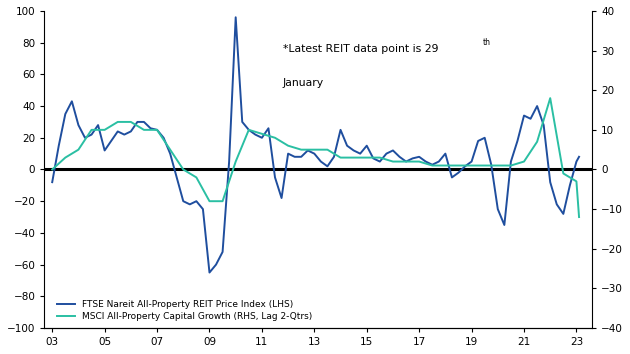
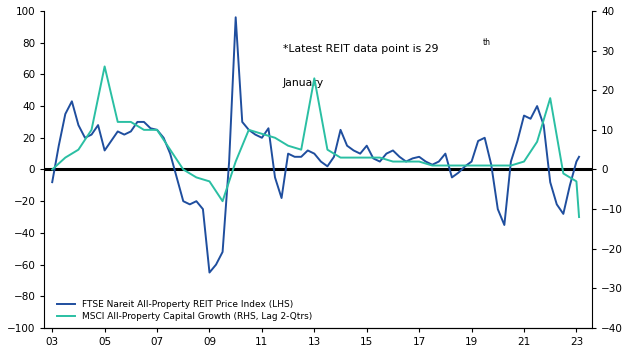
MSCI All-Property Capital Growth (RHS, Lag 2-Qtrs)/05: 10 -> 26
MSCI All-Property Capital Growth (RHS, Lag 2-Qtrs)/09: -8 -> -3
MSCI All-Property Capital Growth (RHS, Lag 2-Qtrs)/13: 5 -> 23
